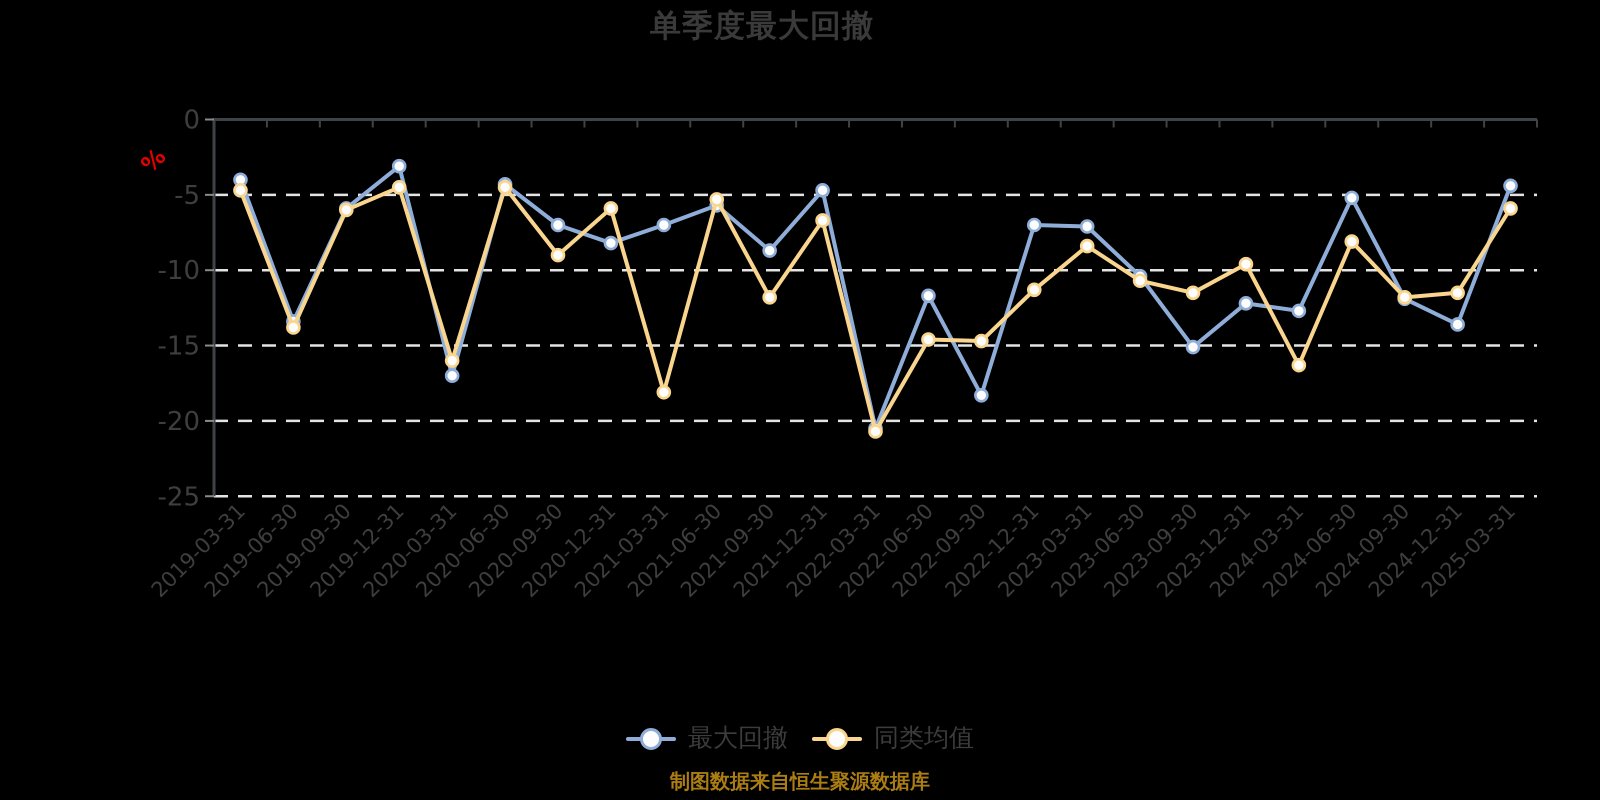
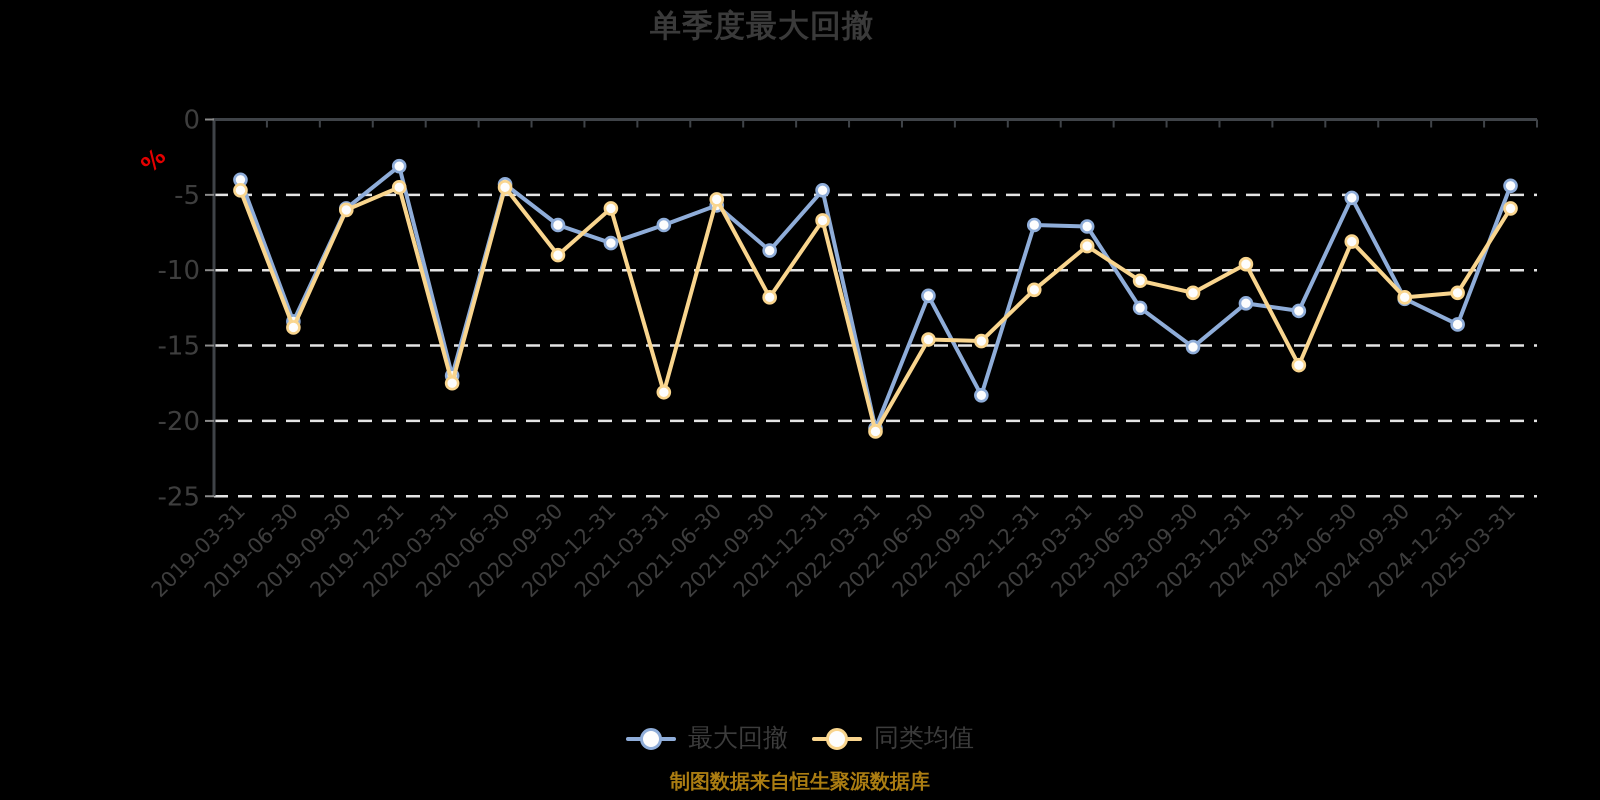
同类均值/2020-03-31: -16.0 -> -17.5
最大回撤/2023-06-30: -10.4 -> -12.5
